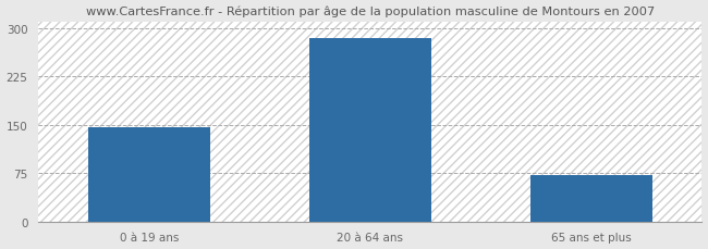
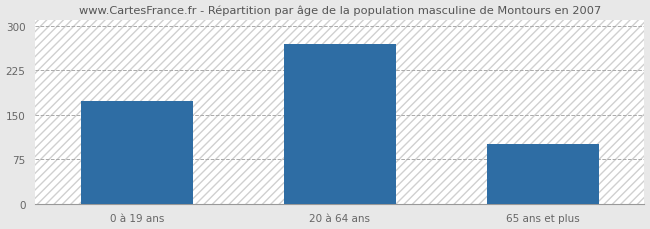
0 à 19 ans: 147 -> 174
20 à 64 ans: 285 -> 270
65 ans et plus: 72 -> 100
